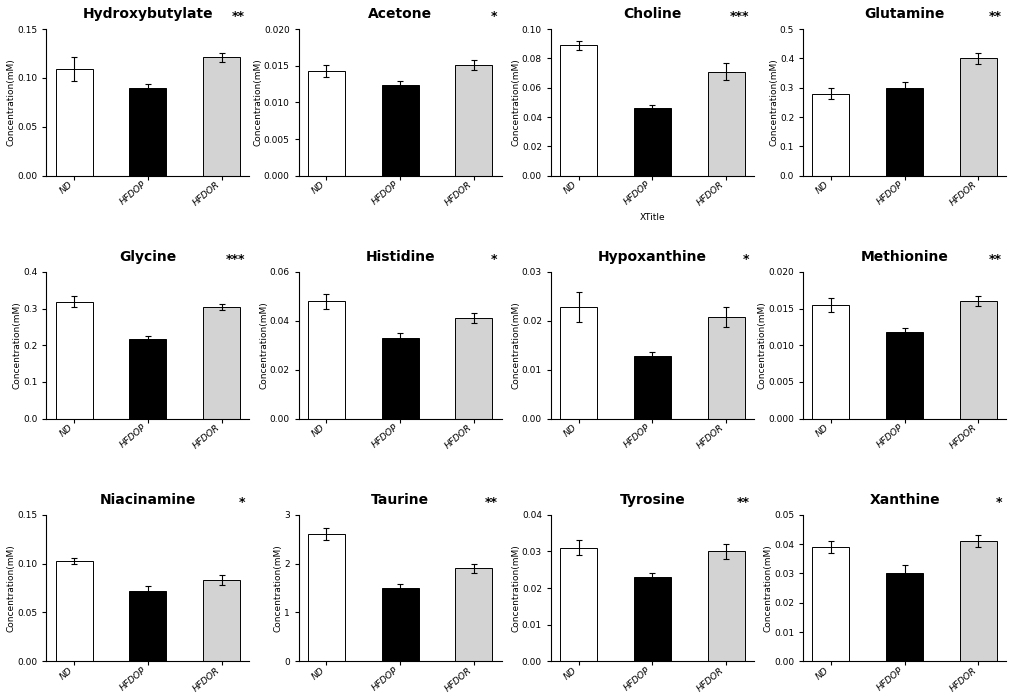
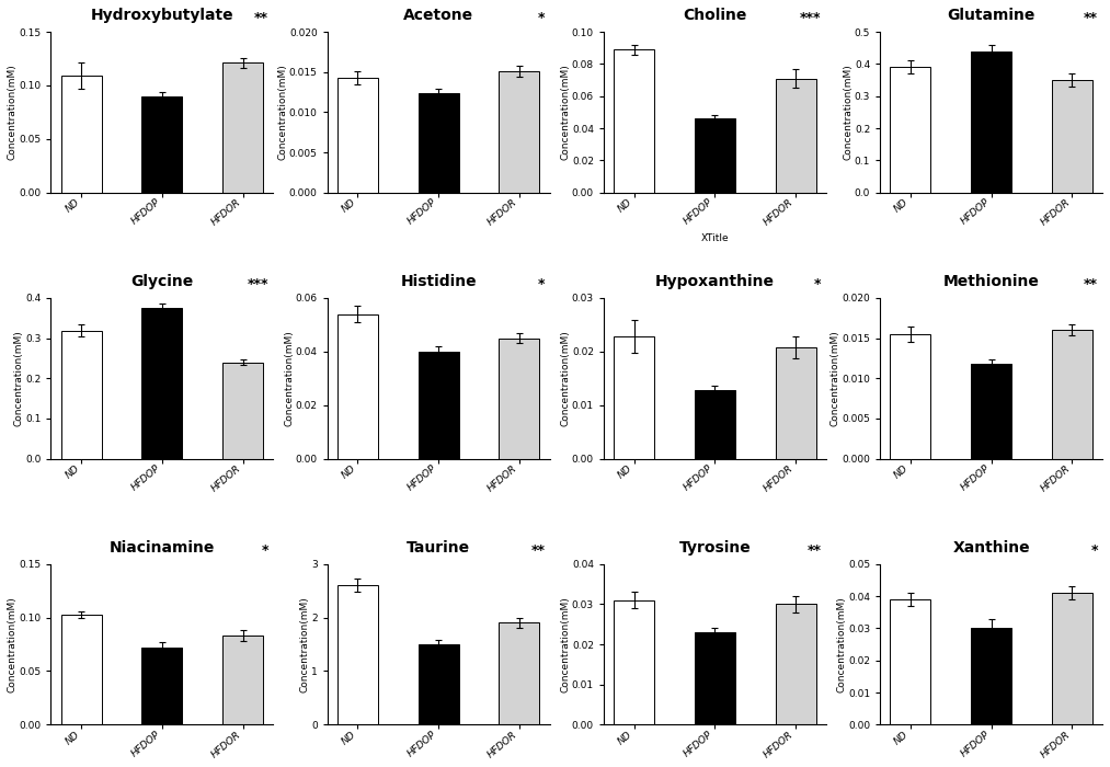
Glutamine/ND: 0.28 -> 0.39
Glutamine/HFDOP: 0.30 -> 0.44
Glutamine/HFDOR: 0.40 -> 0.35
Glycine/HFDOP: 0.216 -> 0.375
Glycine/HFDOR: 0.304 -> 0.240
Histidine/ND: 0.048 -> 0.054
Histidine/HFDOP: 0.033 -> 0.040
Histidine/HFDOR: 0.041 -> 0.045
